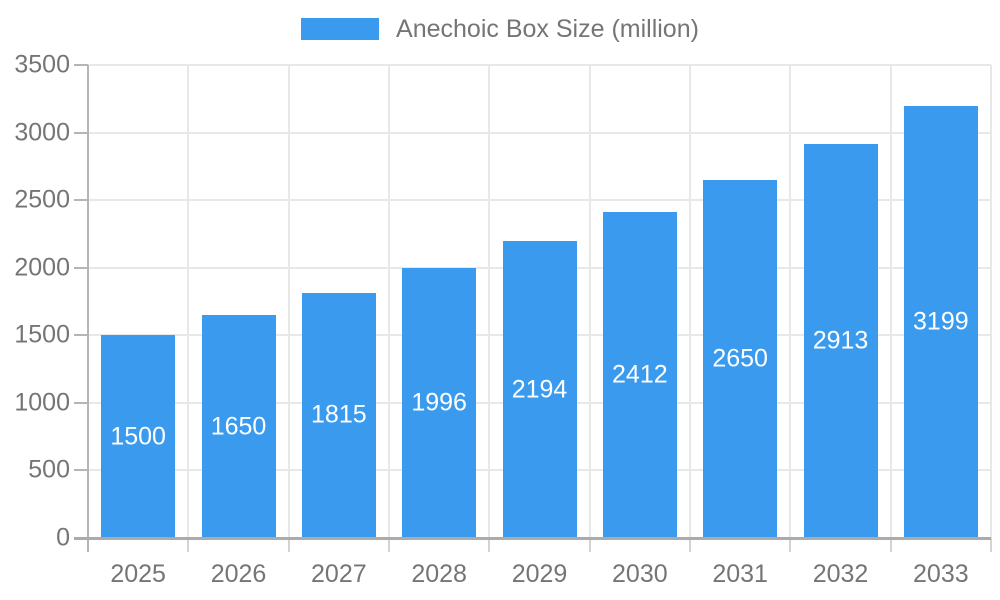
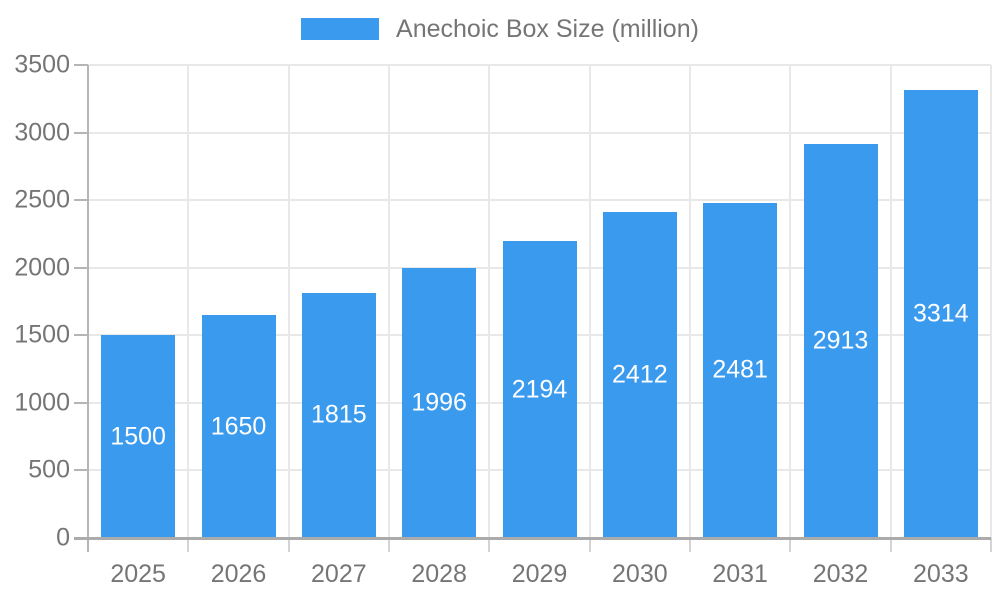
2031: 2650 -> 2481
2033: 3199 -> 3314
